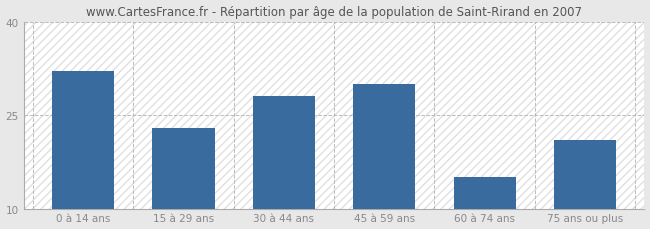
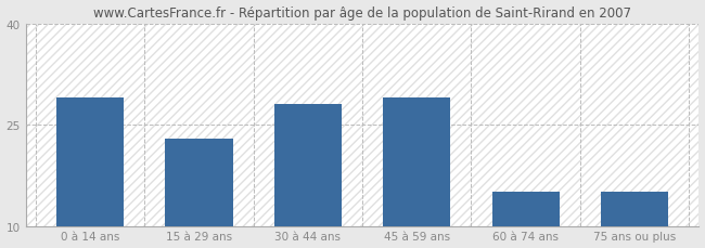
0 à 14 ans: 32 -> 29
45 à 59 ans: 30 -> 29
75 ans ou plus: 21 -> 15
